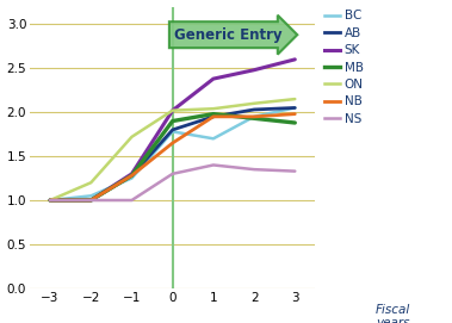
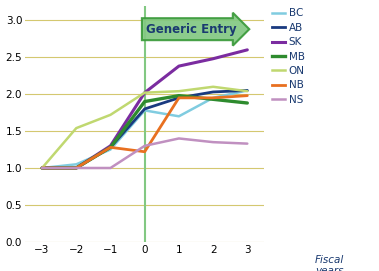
ON/−2: 1.20 -> 1.54
NB/0: 1.65 -> 1.22
ON/3: 2.15 -> 2.04
